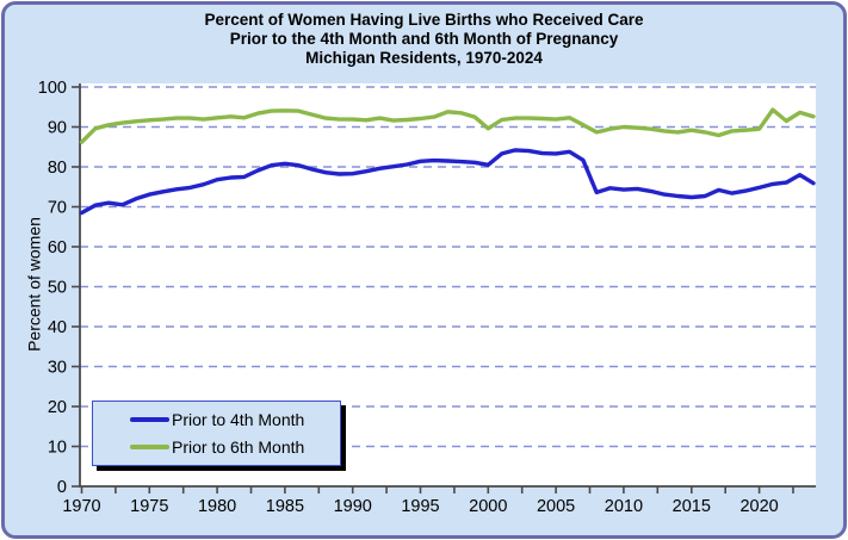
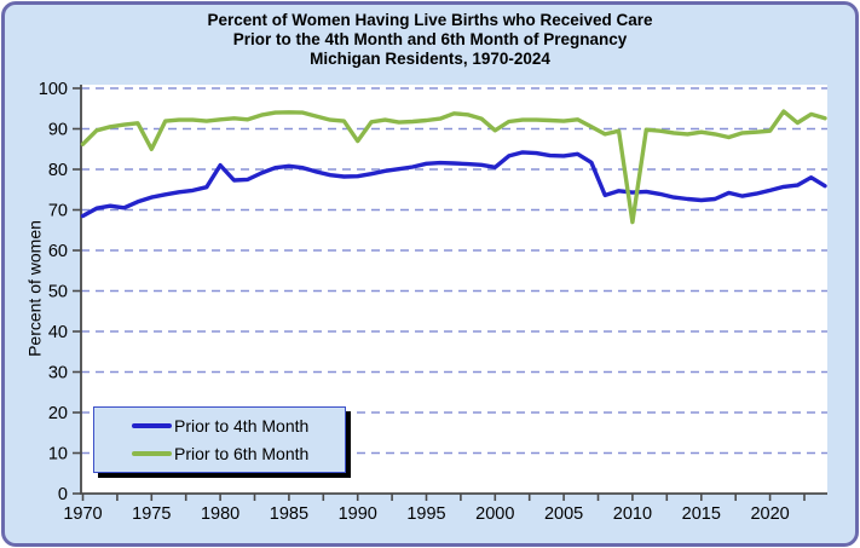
Prior to 6th Month/1975: 92 -> 85
Prior to 4th Month/1980: 77 -> 81
Prior to 6th Month/1990: 92 -> 87
Prior to 6th Month/2010: 90 -> 67
